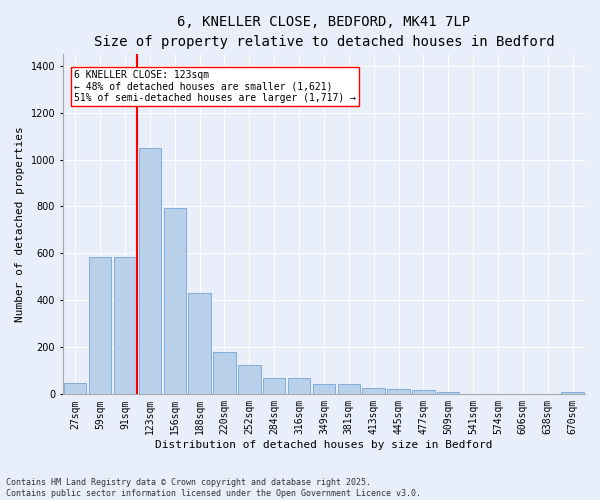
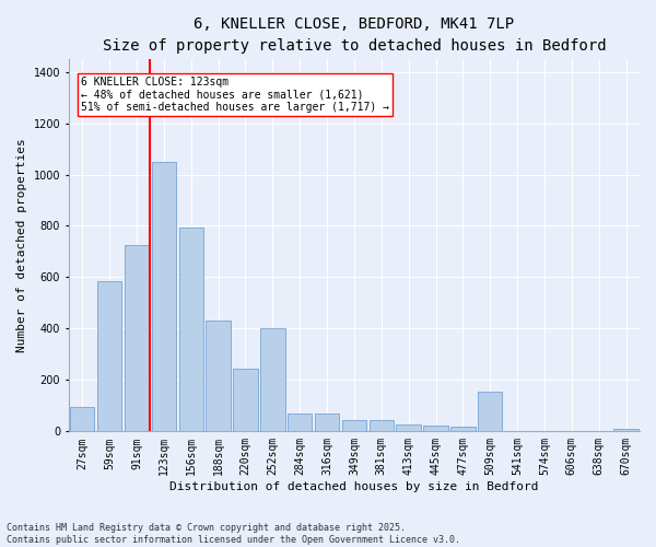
27sqm: 47 -> 95
91sqm: 585 -> 725
220sqm: 180 -> 245
252sqm: 125 -> 400
509sqm: 10 -> 155
